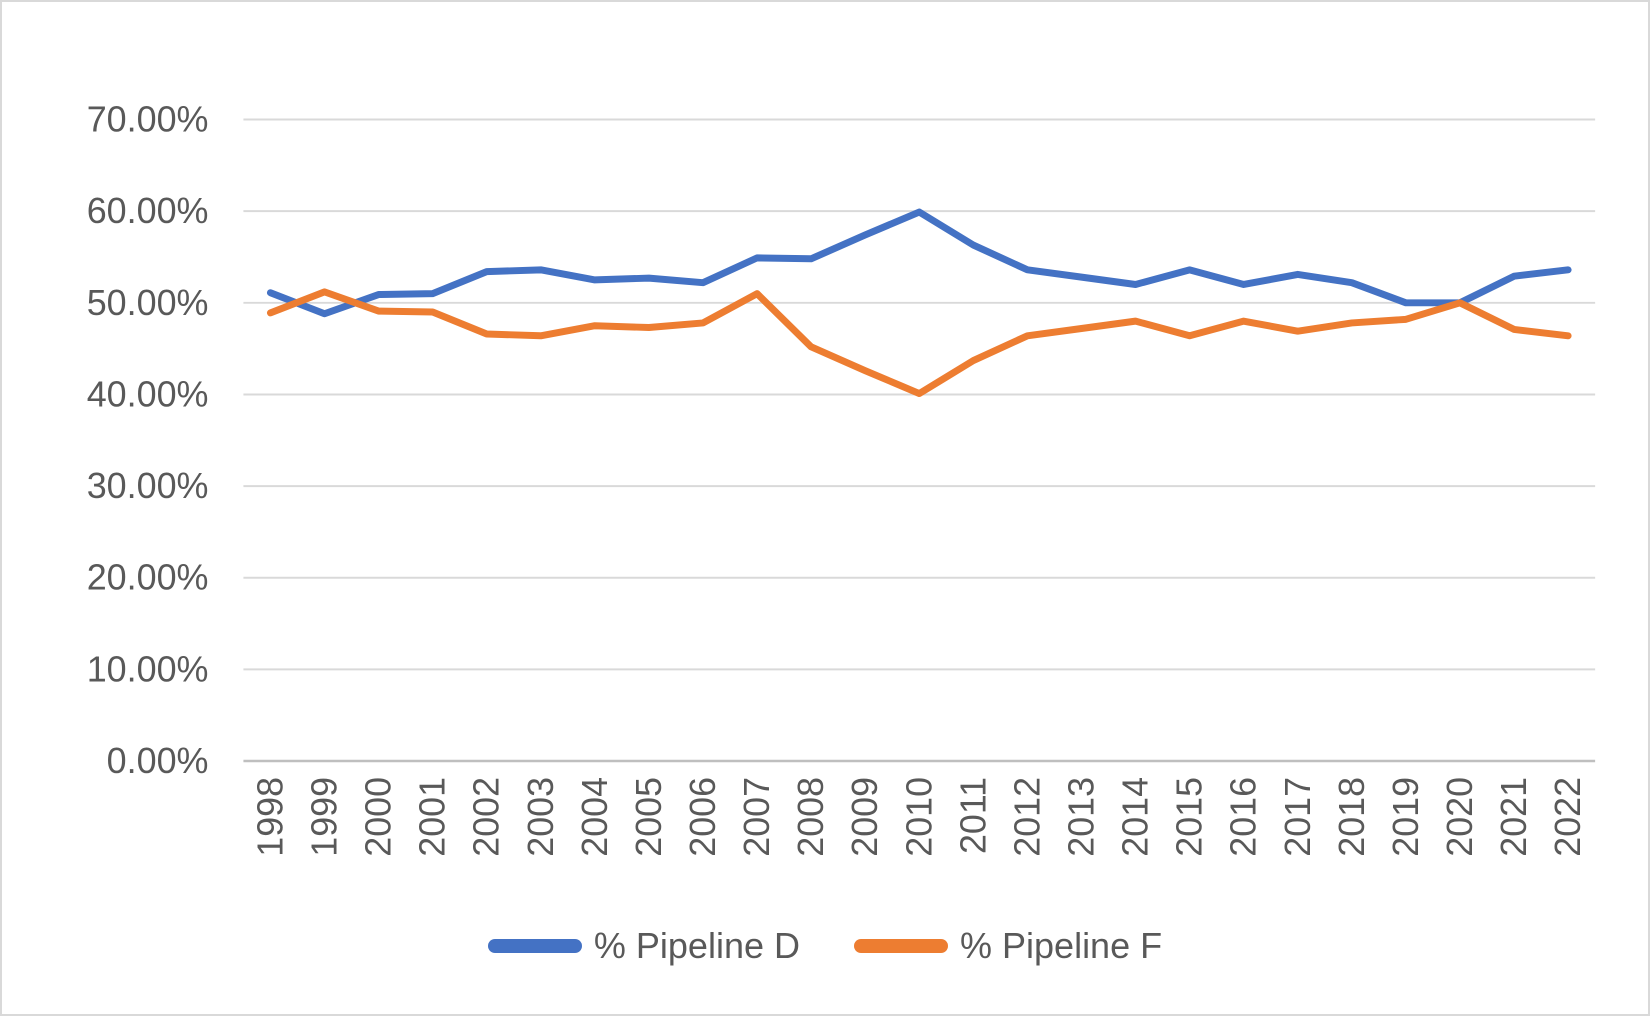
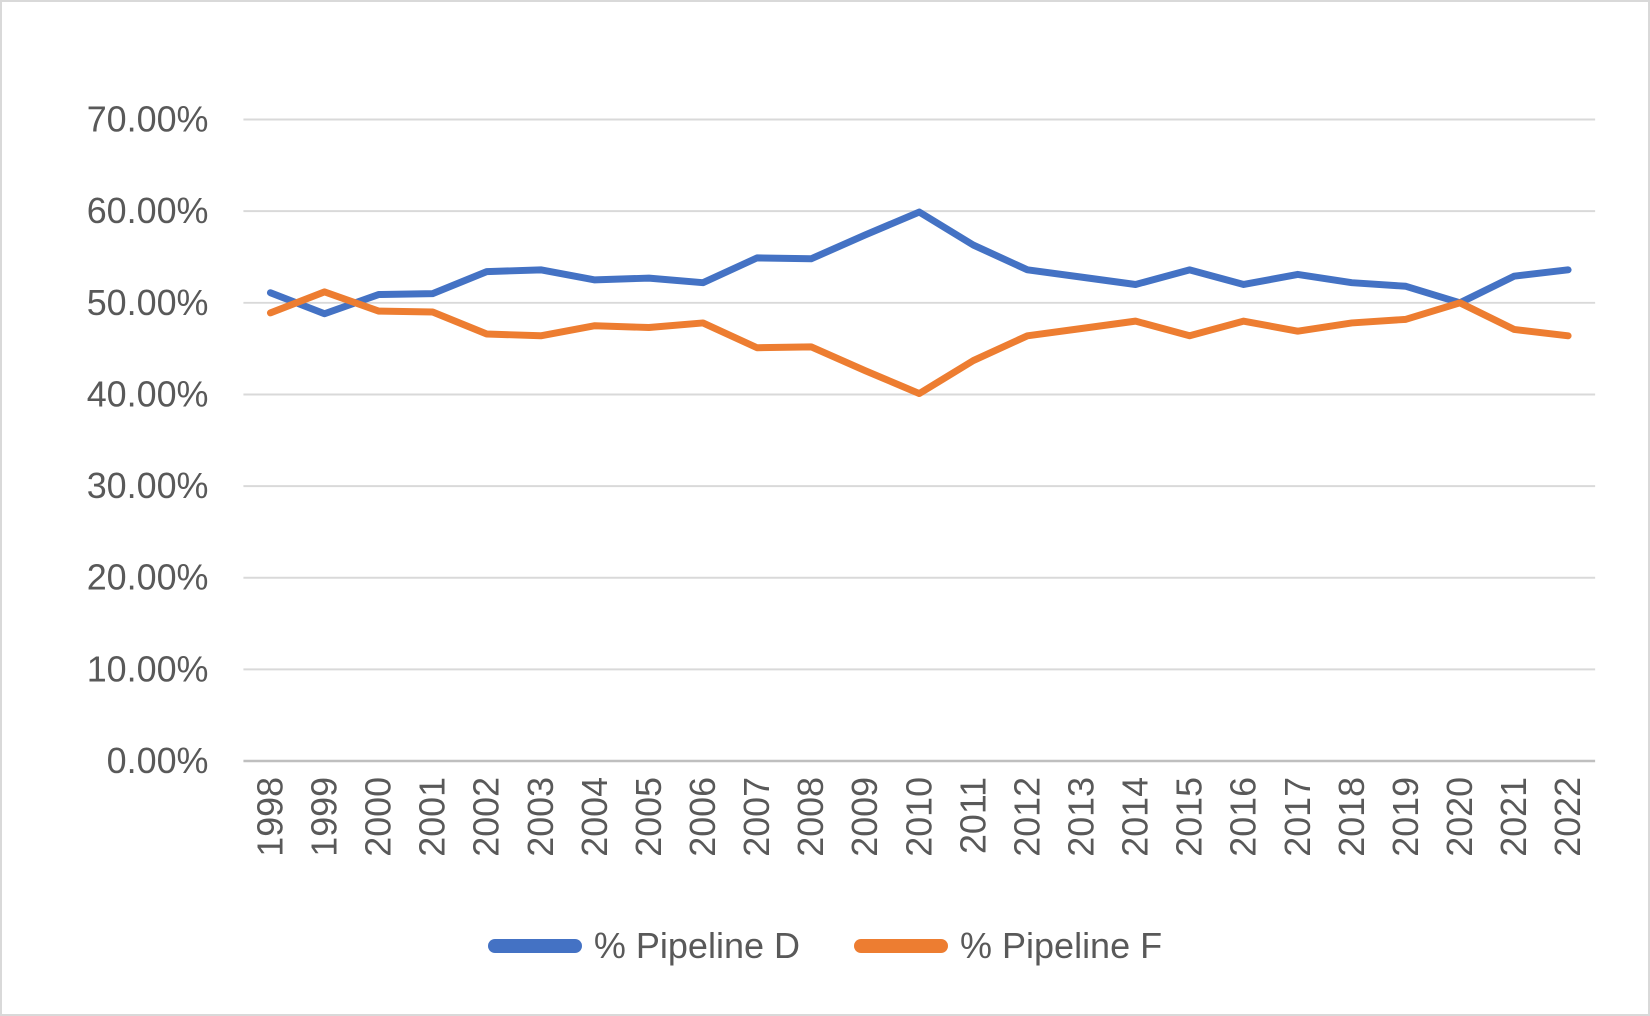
% Pipeline F/2007: 51% -> 45%
% Pipeline D/2019: 50% -> 52%
